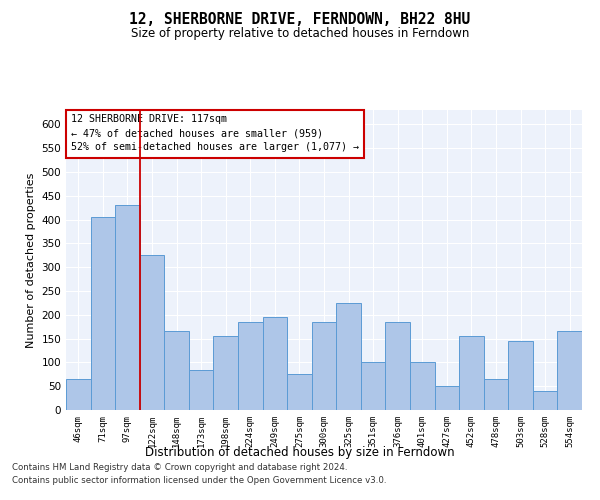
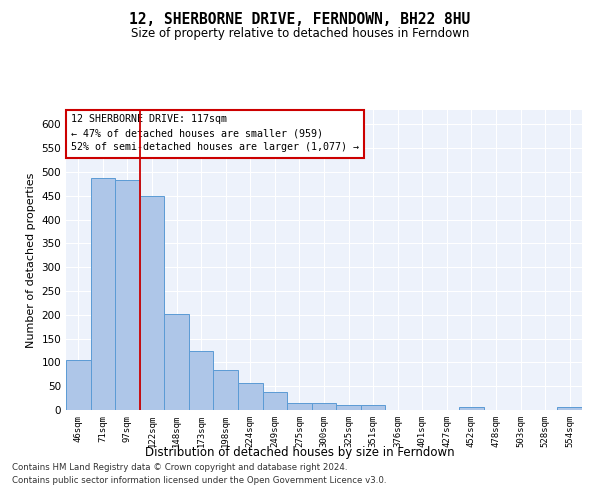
46sqm: 65 -> 105
71sqm: 405 -> 487
97sqm: 430 -> 483
122sqm: 325 -> 450
148sqm: 165 -> 202
173sqm: 85 -> 123
198sqm: 155 -> 83
224sqm: 185 -> 57
249sqm: 195 -> 38
275sqm: 75 -> 15
300sqm: 185 -> 15
325sqm: 225 -> 10
351sqm: 100 -> 10
376sqm: 185 -> 1
401sqm: 100 -> 1
427sqm: 50 -> 1
452sqm: 155 -> 6
478sqm: 65 -> 1
503sqm: 145 -> 1
528sqm: 40 -> 1
554sqm: 165 -> 7
